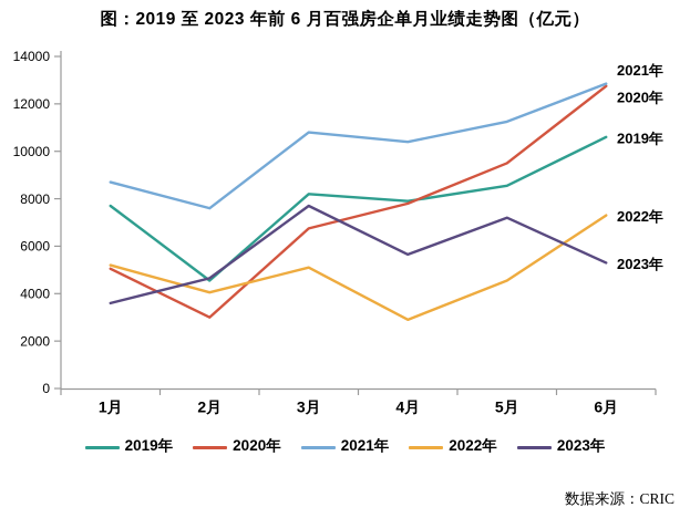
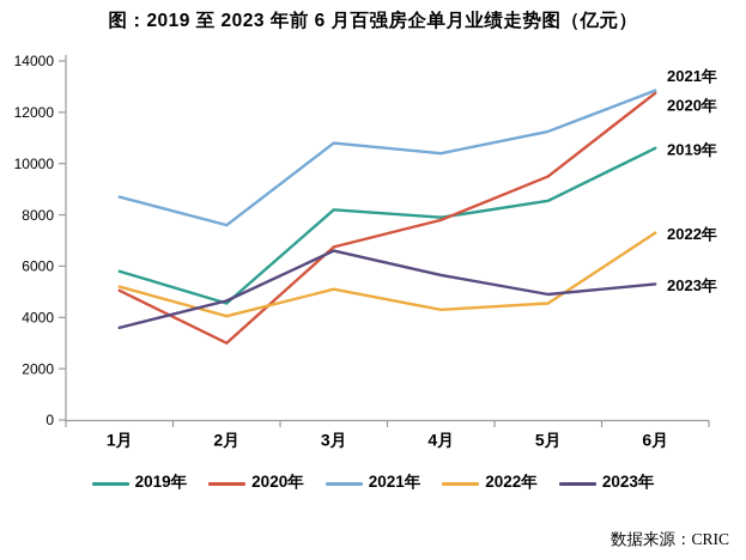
2019年/1月: 7700 -> 5800
2023年/3月: 7700 -> 6600
2022年/4月: 2900 -> 4300
2023年/5月: 7200 -> 4900
